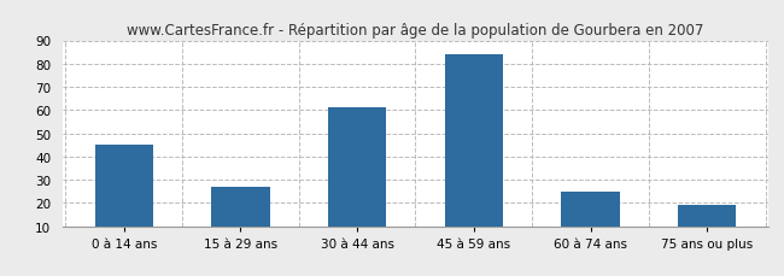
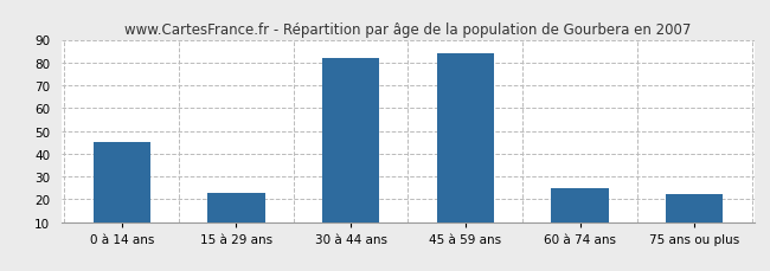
15 à 29 ans: 27 -> 23
30 à 44 ans: 61 -> 82
75 ans ou plus: 19 -> 22
